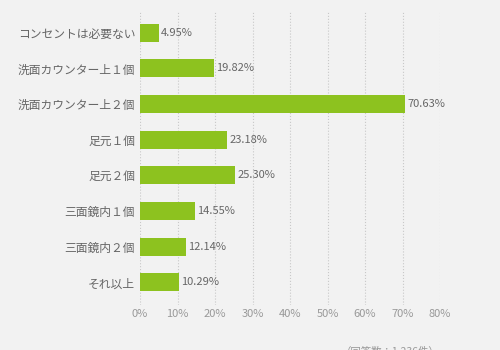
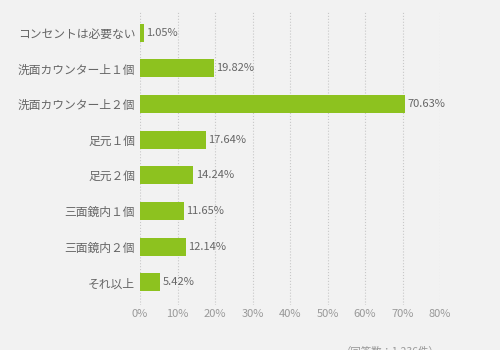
コンセントは必要ない: 4.95% -> 1.05%
足元１個: 23.18% -> 17.64%
足元２個: 25.30% -> 14.24%
三面鏡内１個: 14.55% -> 11.65%
それ以上: 10.29% -> 5.42%
